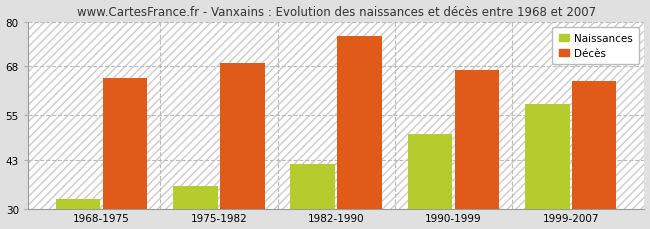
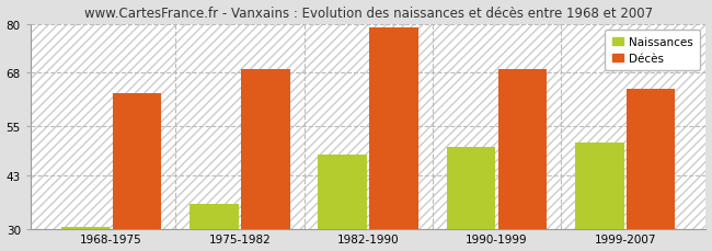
Naissances/1968-1975: 32.5 -> 30.5
Décès/1968-1975: 65 -> 63
Naissances/1982-1990: 42.0 -> 48.0
Décès/1982-1990: 76 -> 79
Décès/1990-1999: 67 -> 69
Naissances/1999-2007: 58.0 -> 51.0
